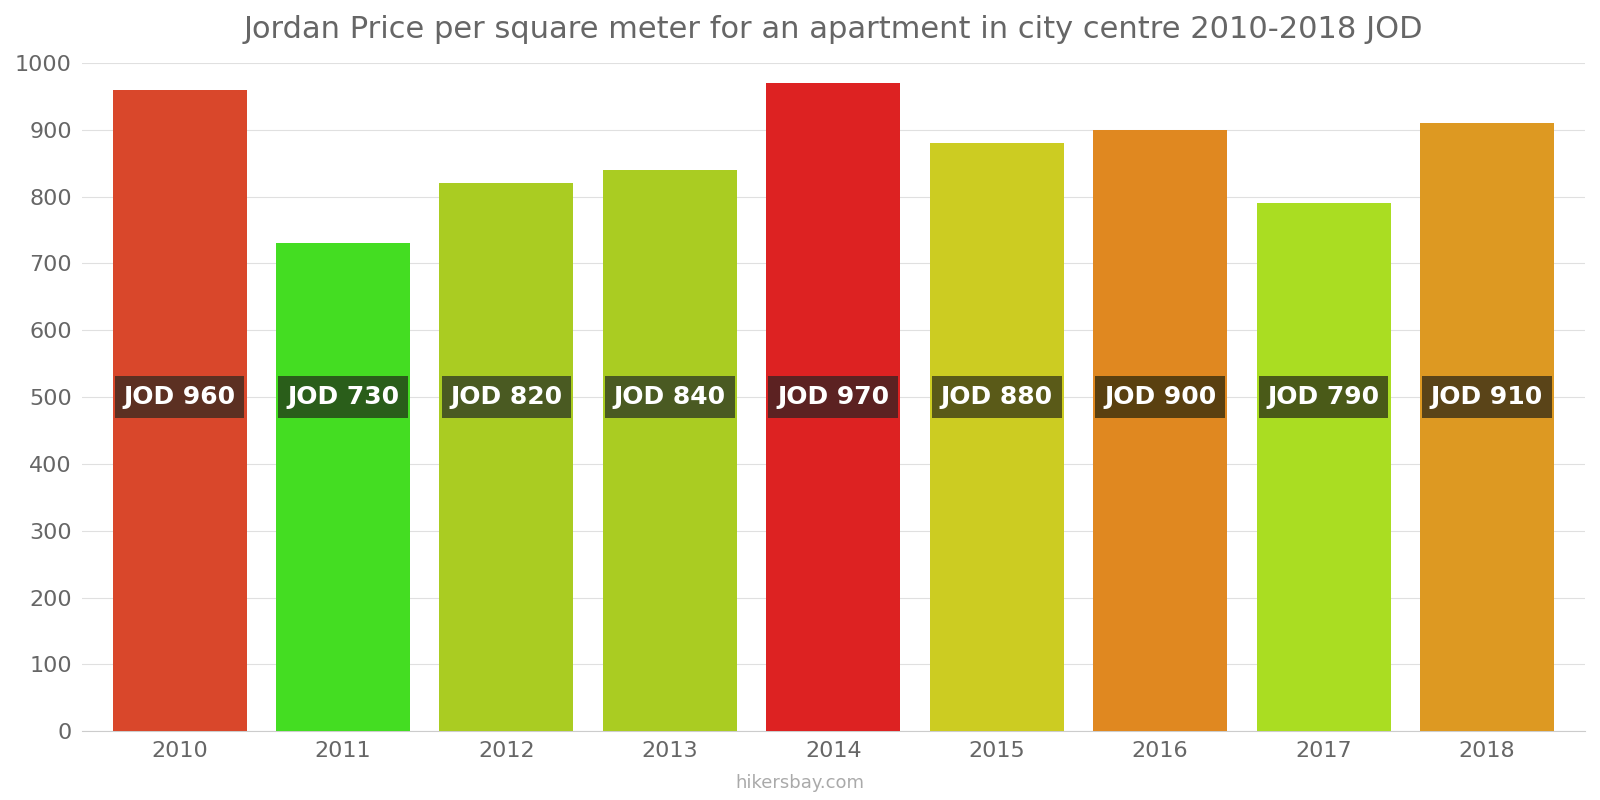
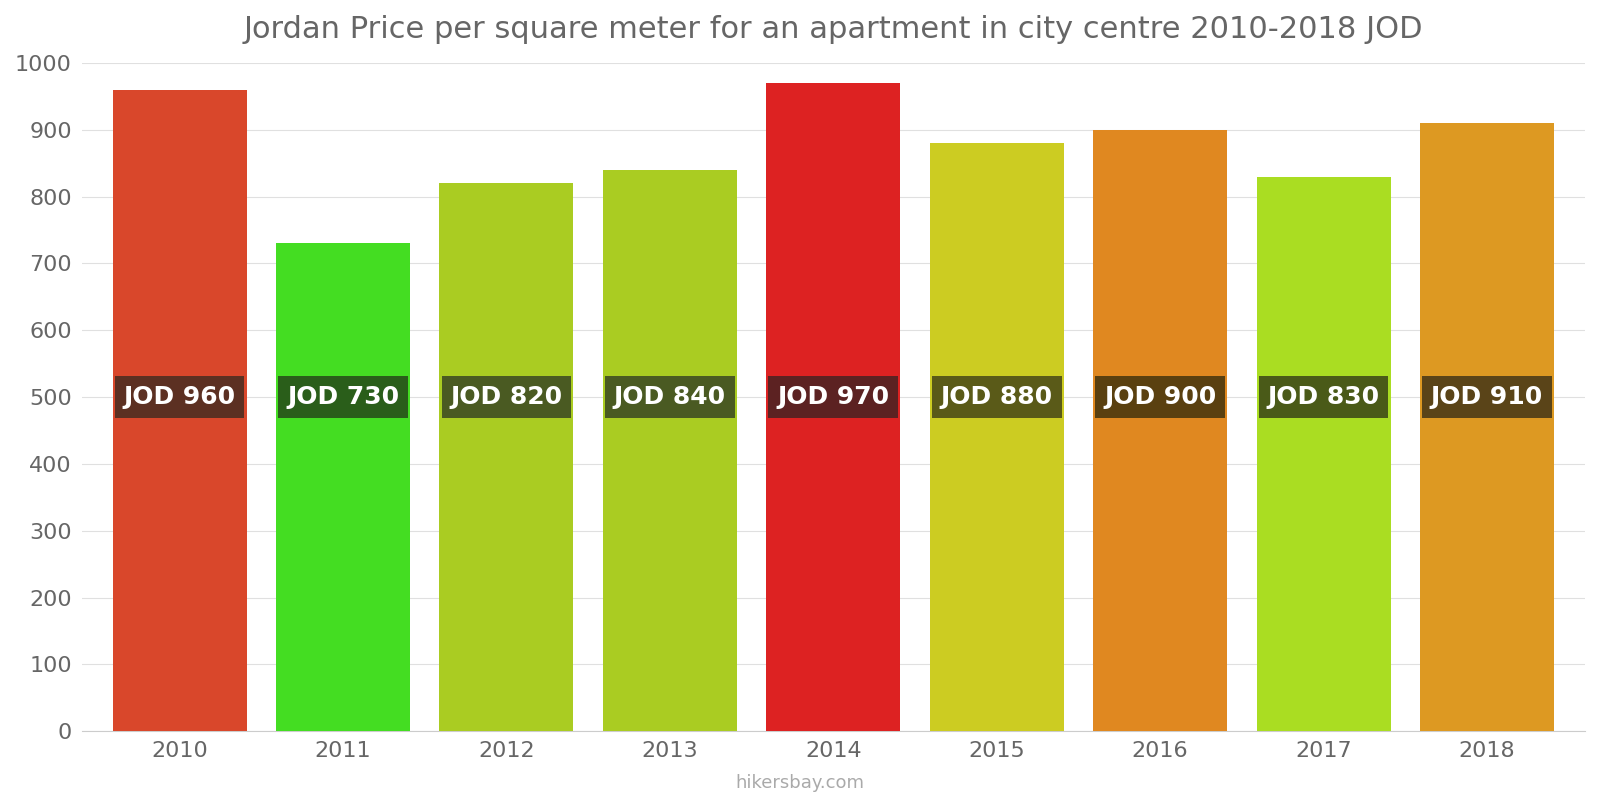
2017: 790 -> 830
